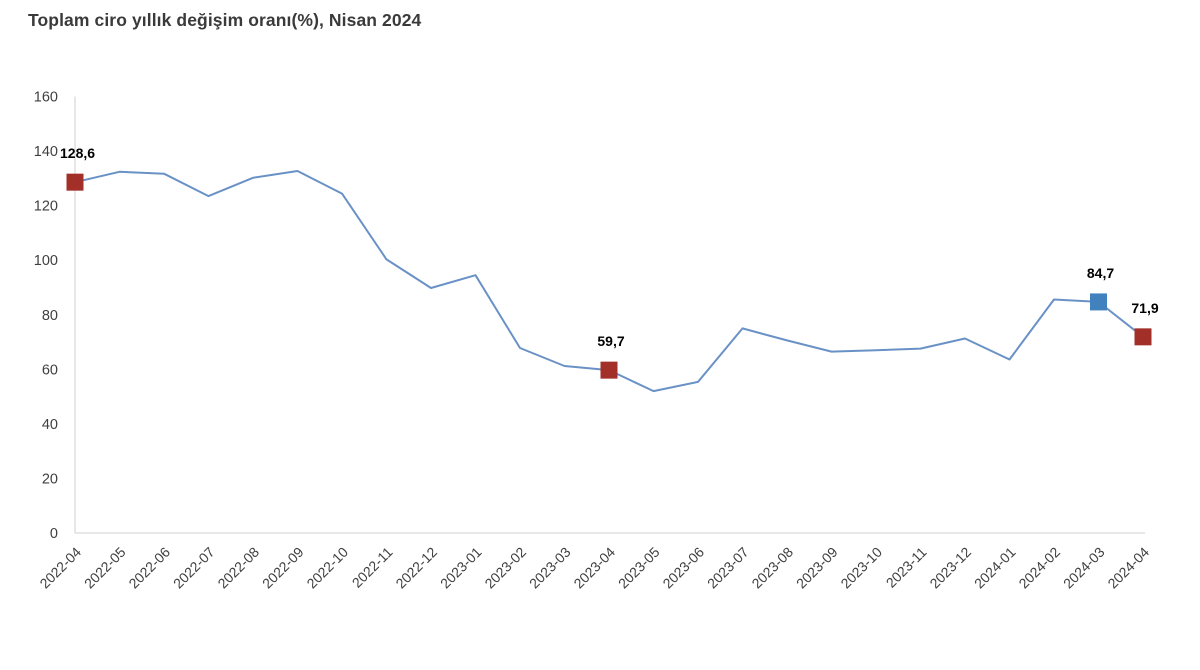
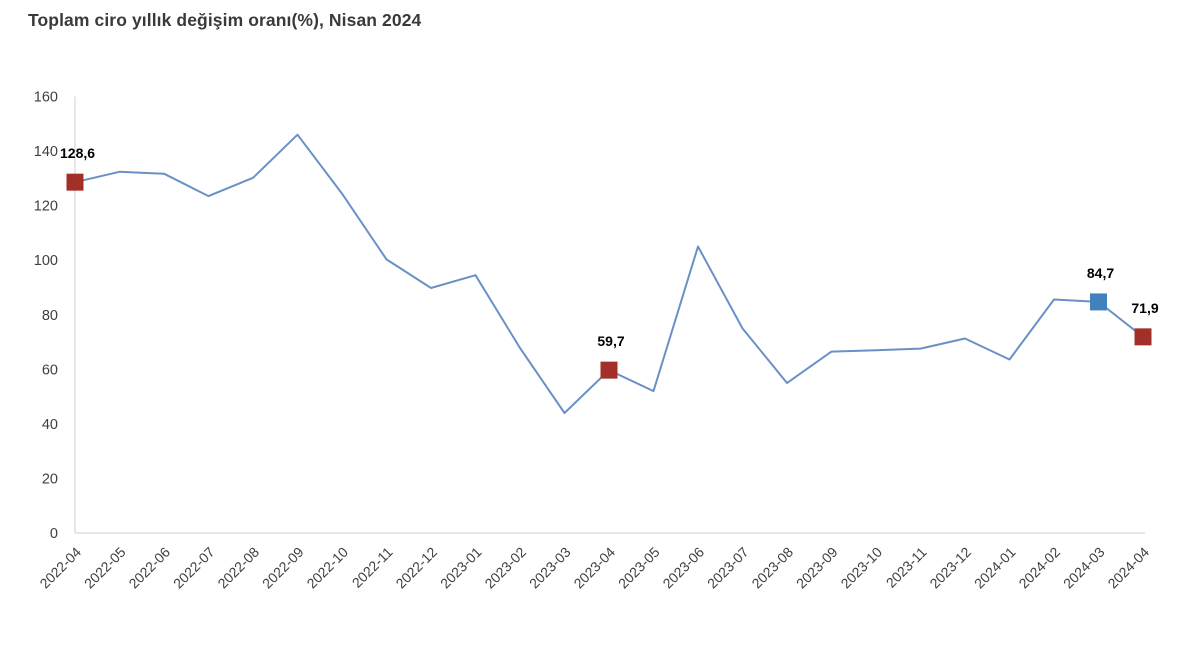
2022-09: 133 -> 146
2023-03: 61 -> 44
2023-06: 55 -> 105
2023-08: 71 -> 55
